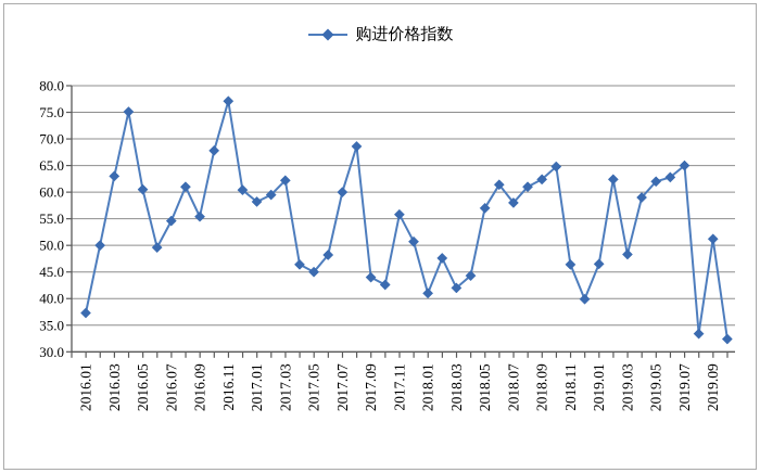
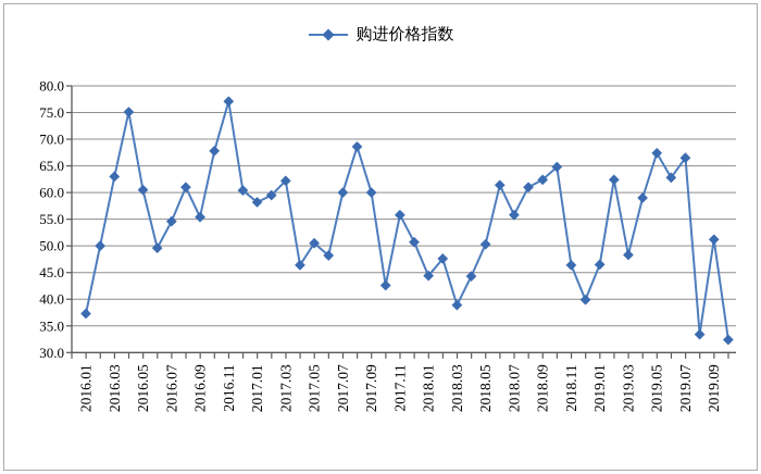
2017.05: 45 -> 50
2017.09: 44 -> 60
2018.01: 41 -> 44
2018.03: 42 -> 39
2018.05: 57 -> 50
2018.07: 58 -> 56
2019.05: 62 -> 67
2019.07: 65 -> 66
